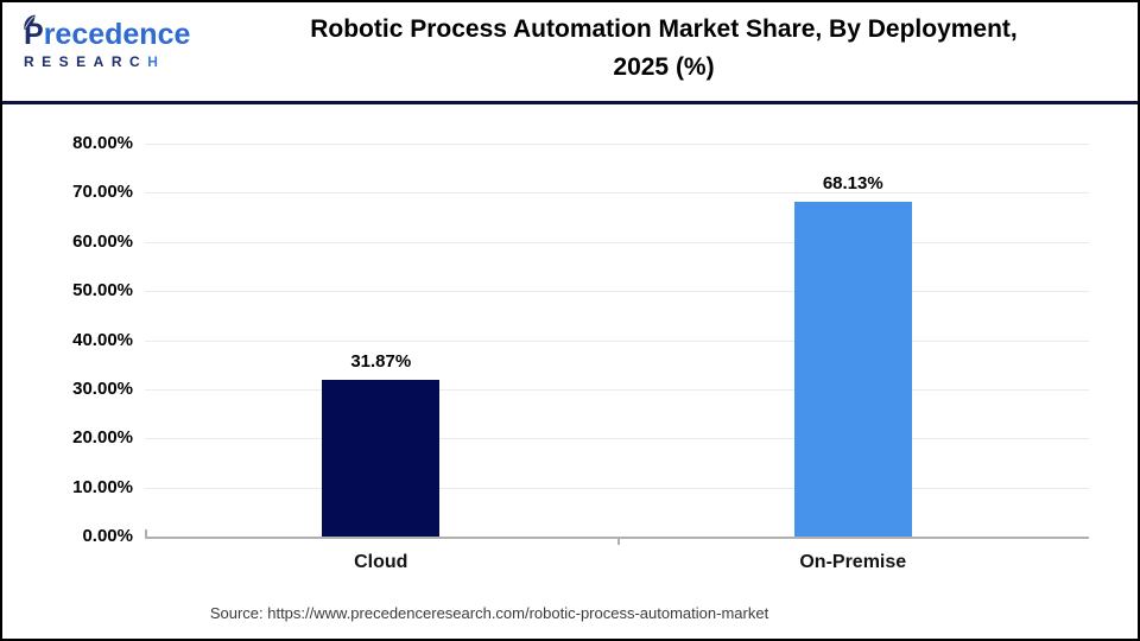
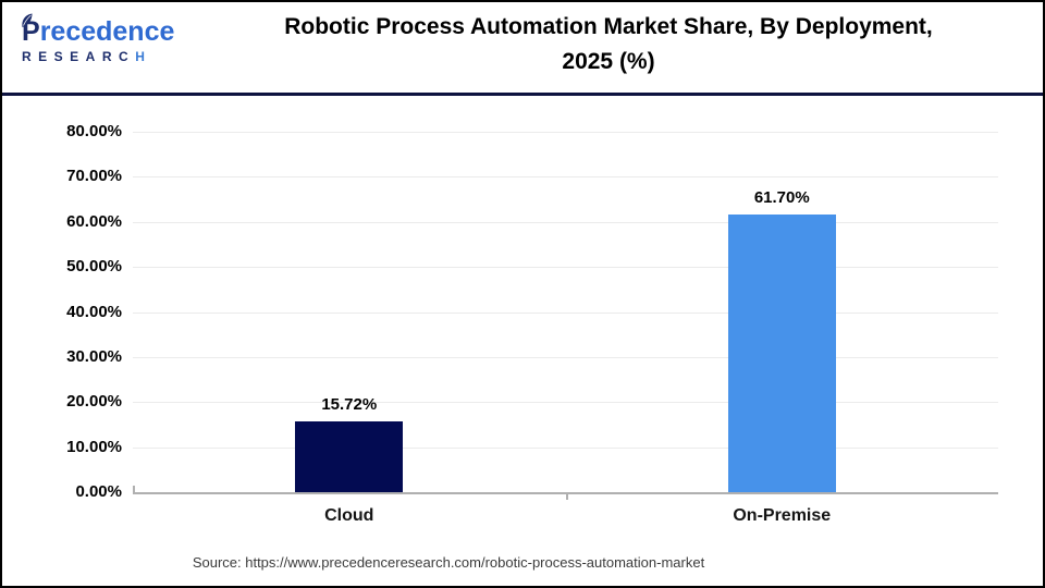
Cloud: 31.87% -> 15.72%
On-Premise: 68.13% -> 61.70%
